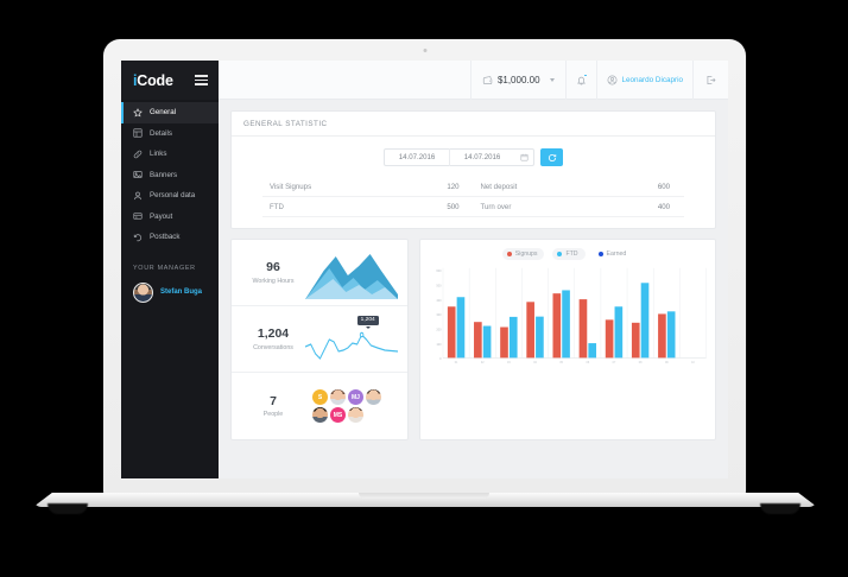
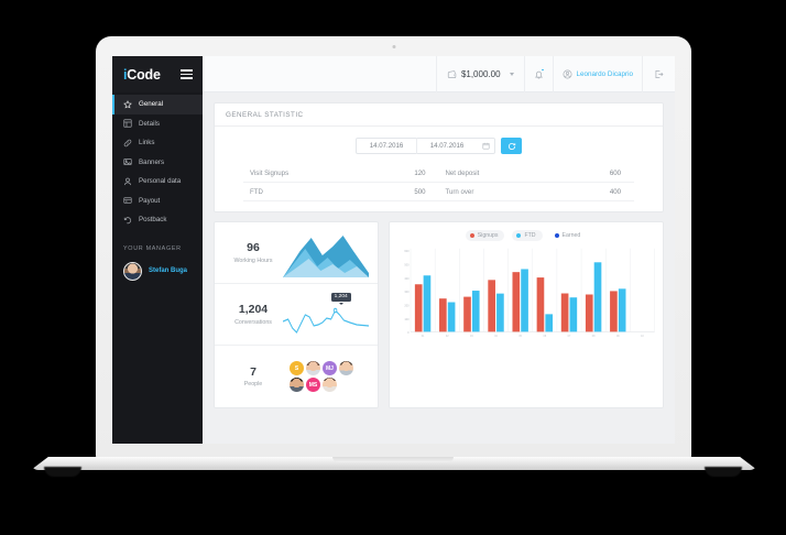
Signups/03: 210 -> 260
FTD/03: 280 -> 300
FTD/06: 100 -> 130
Signups/07: 260 -> 280
FTD/07: 350 -> 250
Signups/08: 240 -> 280
